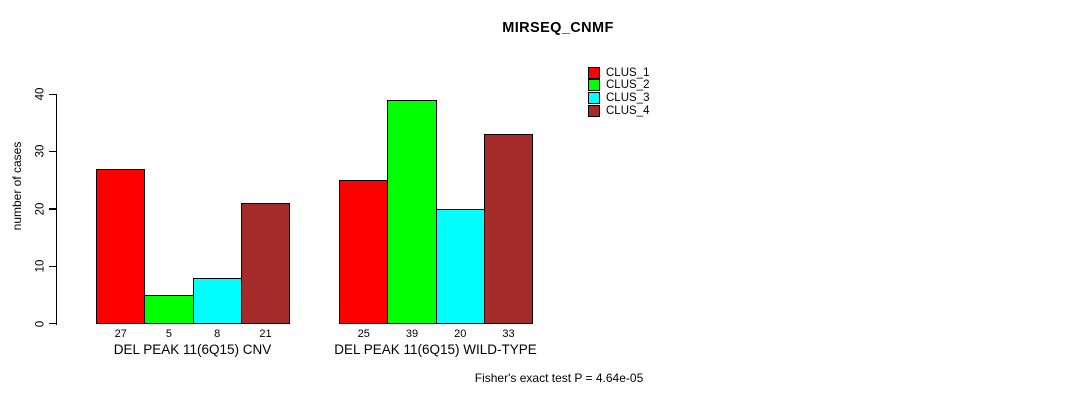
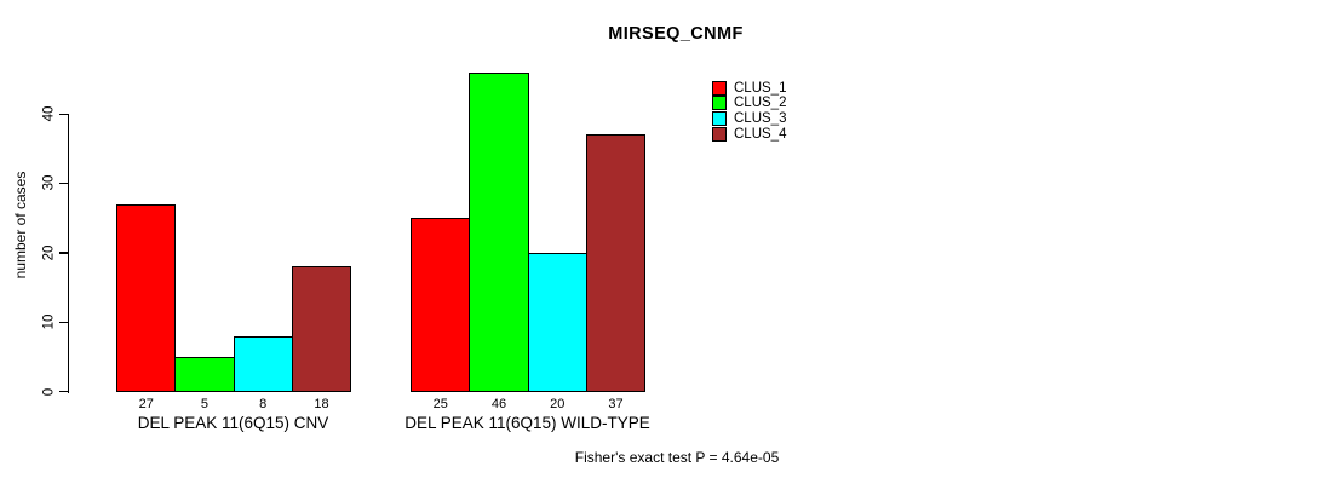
CLUS_4/DEL PEAK 11(6Q15) CNV: 21 -> 18
CLUS_2/DEL PEAK 11(6Q15) WILD-TYPE: 39 -> 46
CLUS_4/DEL PEAK 11(6Q15) WILD-TYPE: 33 -> 37
